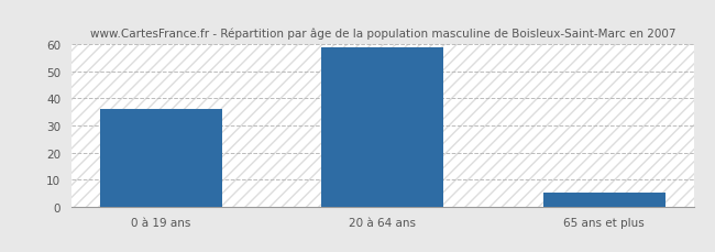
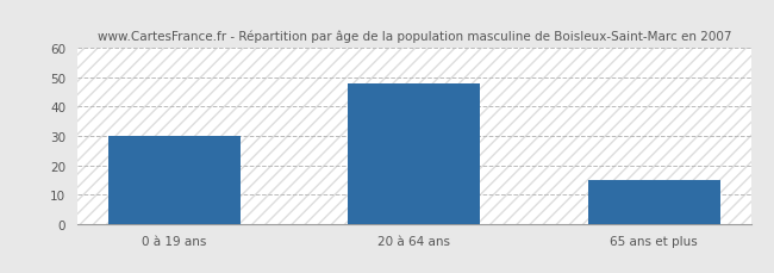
0 à 19 ans: 36 -> 30
20 à 64 ans: 59 -> 48
65 ans et plus: 5 -> 15
